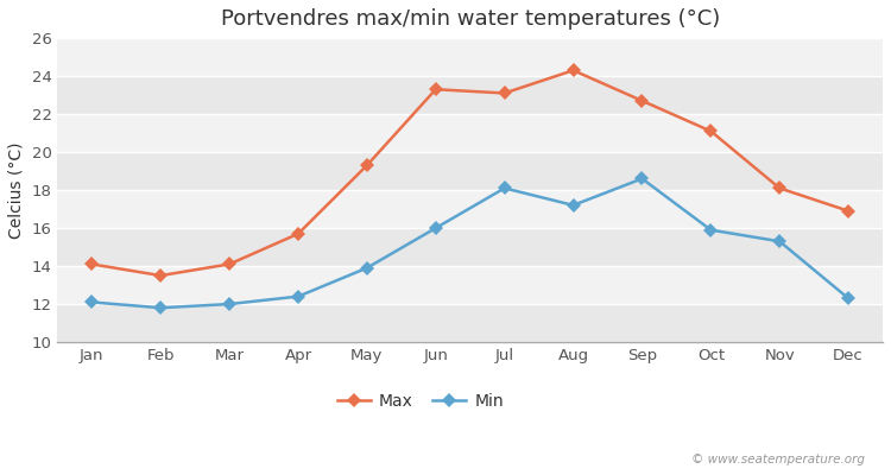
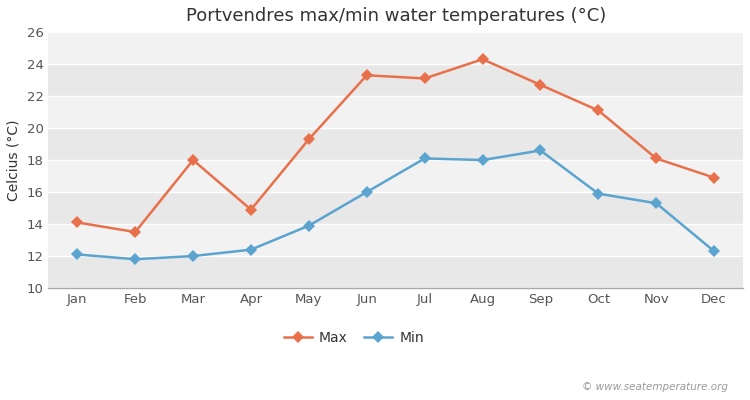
Max/Mar: 14.1 -> 18.0
Max/Apr: 15.7 -> 14.9
Min/Aug: 17.2 -> 18.0
